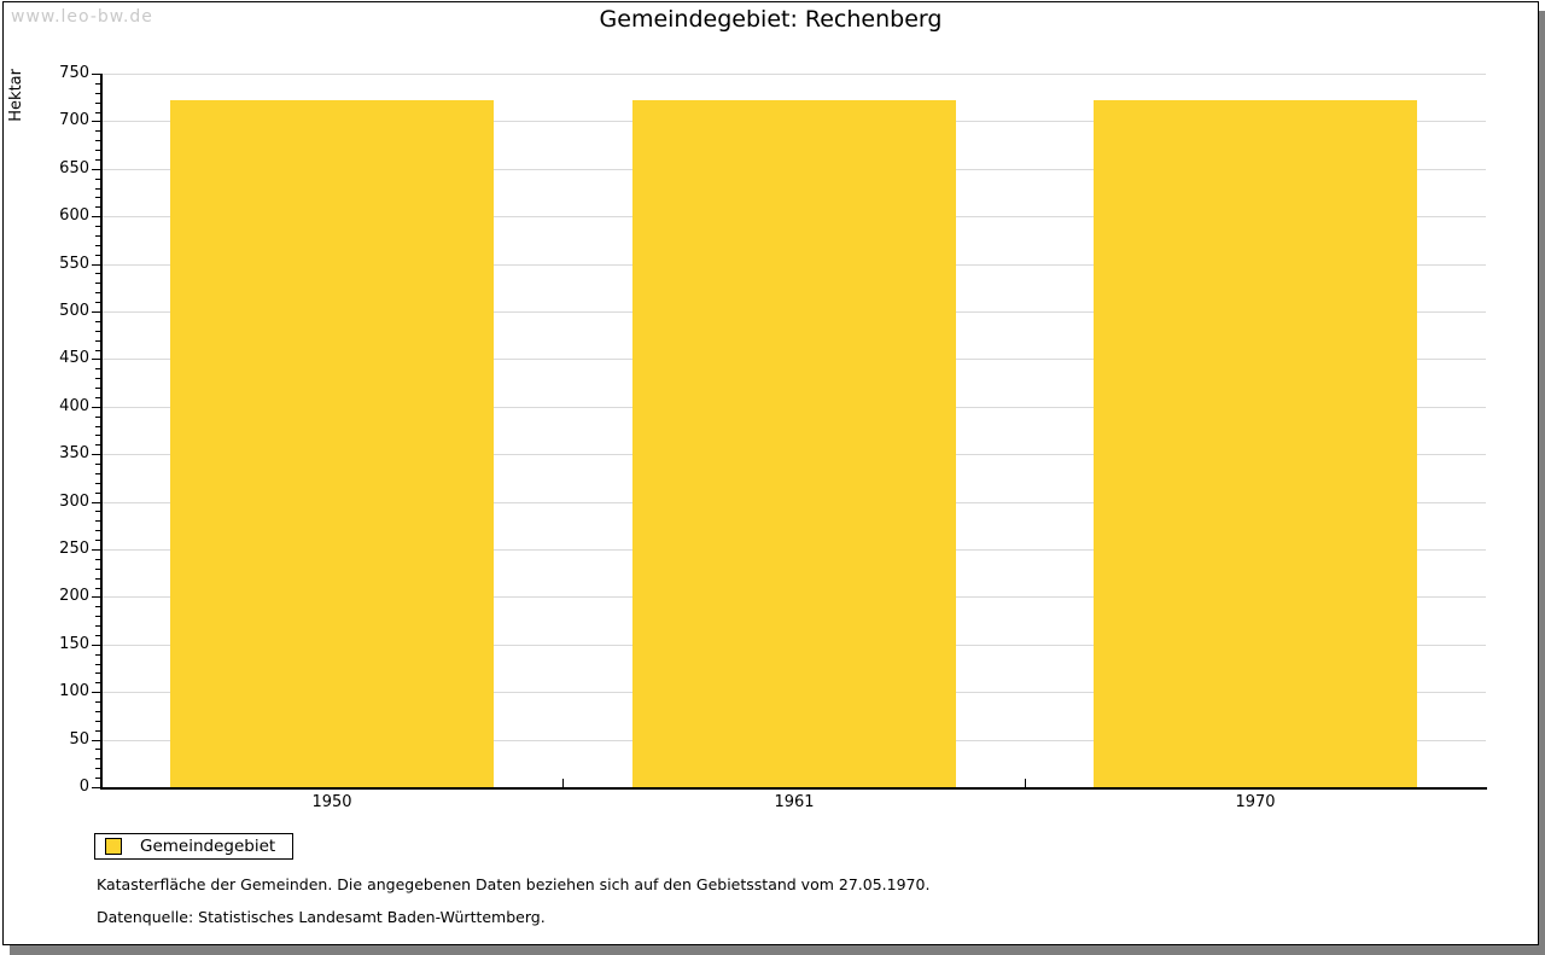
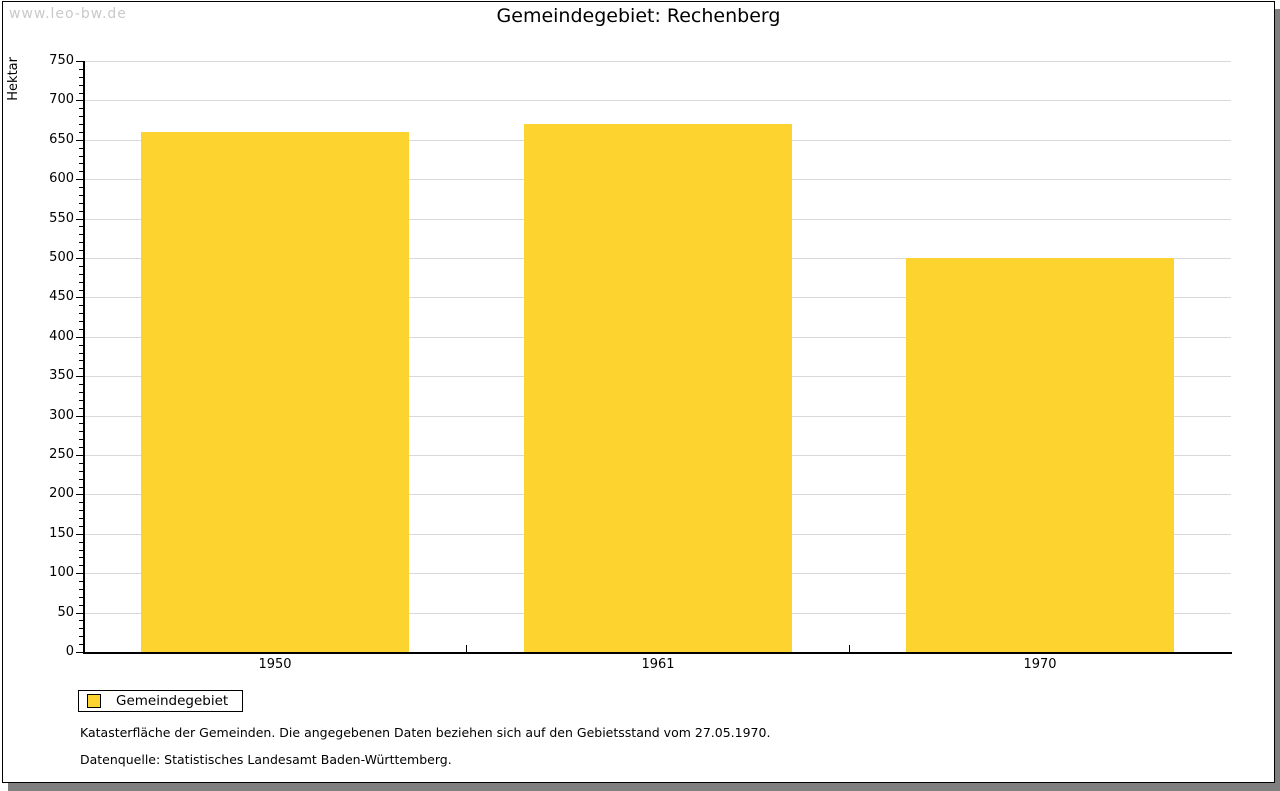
1950: 720 -> 660
1961: 720 -> 670
1970: 720 -> 500
